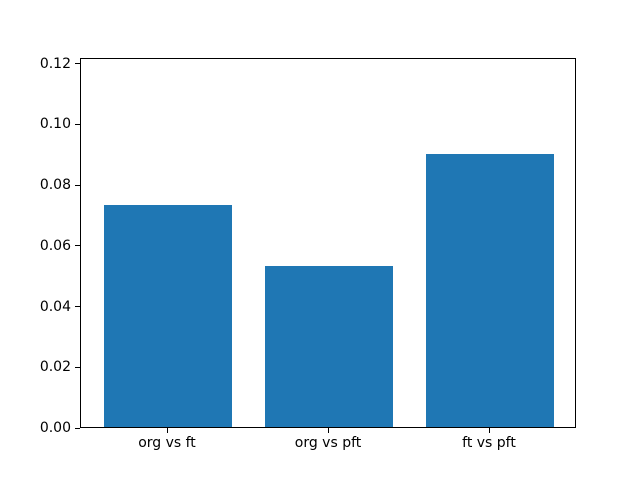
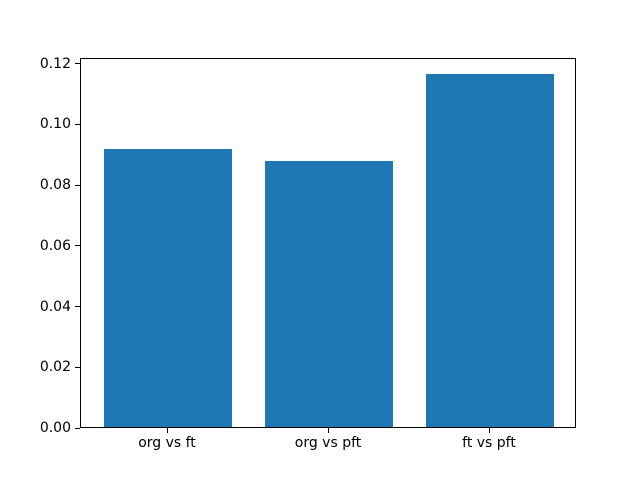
org vs ft: 0.073 -> 0.091
org vs pft: 0.053 -> 0.088
ft vs pft: 0.090 -> 0.116
